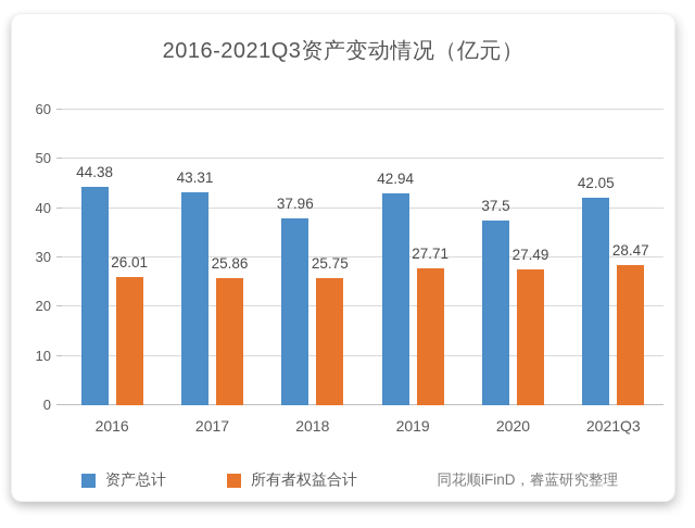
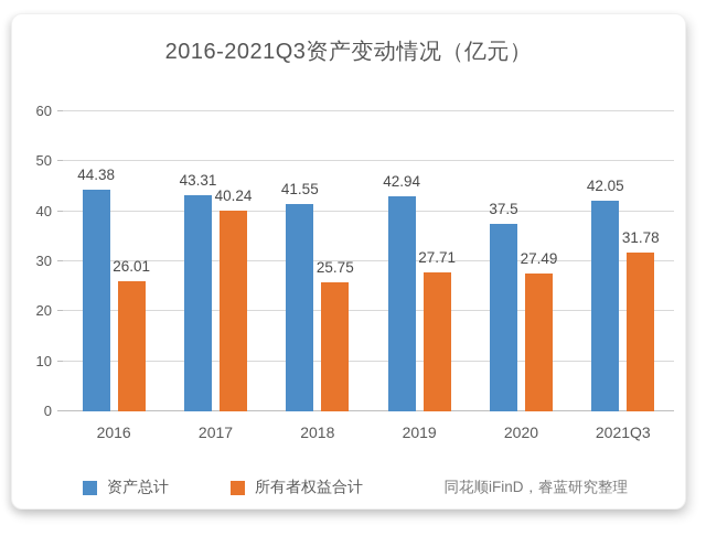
所有者权益合计/2017: 25.86 -> 40.24
资产总计/2018: 37.96 -> 41.55
所有者权益合计/2021Q3: 28.47 -> 31.78
